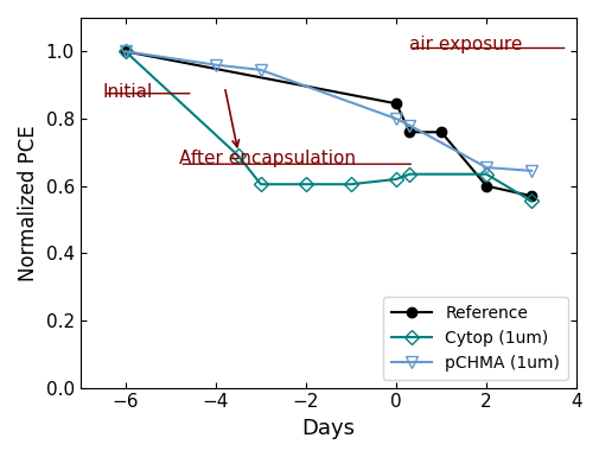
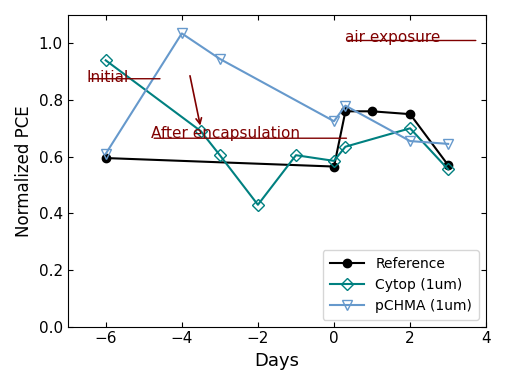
Reference/−6: 1.000 -> 0.595
Cytop (1um)/−6: 1.000 -> 0.940
pCHMA (1um)/−6: 1.000 -> 0.610
pCHMA (1um)/−4: 0.960 -> 1.035
Cytop (1um)/−2: 0.605 -> 0.430
Reference/0: 0.845 -> 0.565
Cytop (1um)/0: 0.620 -> 0.585
pCHMA (1um)/0: 0.800 -> 0.725
Reference/2: 0.600 -> 0.750
Cytop (1um)/2: 0.635 -> 0.700
